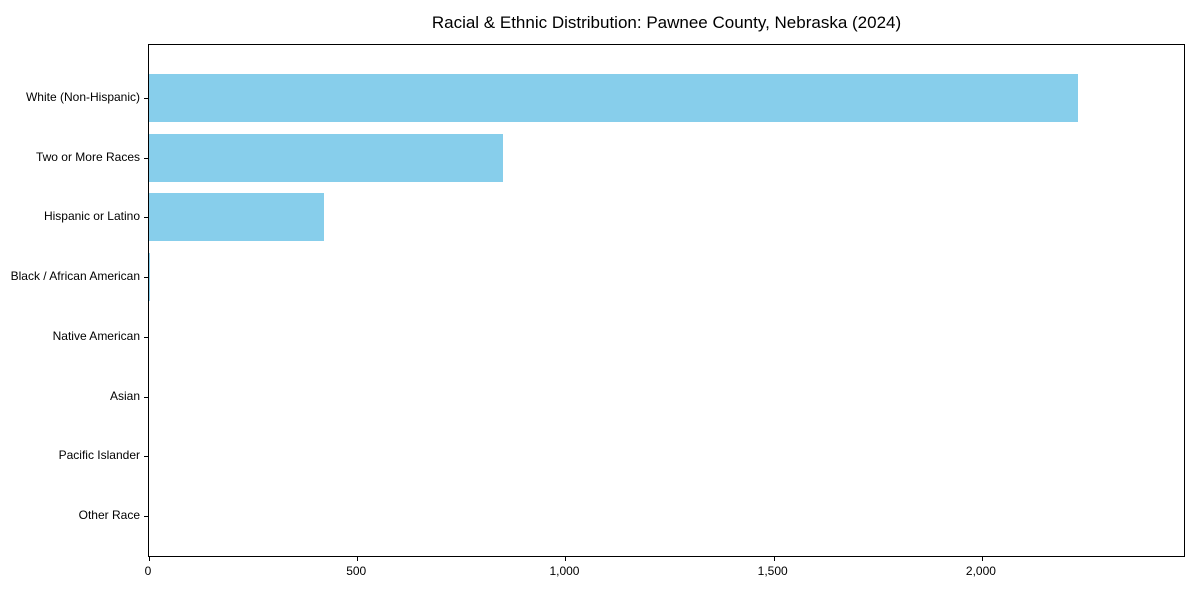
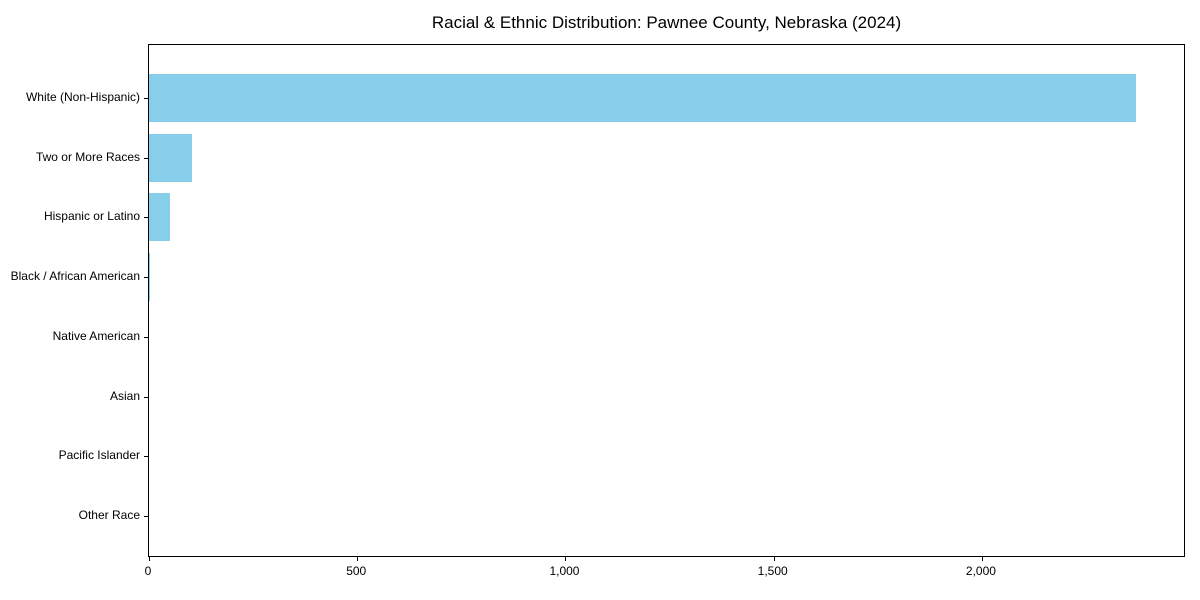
White (Non-Hispanic): 2230 -> 2370
Two or More Races: 850 -> 100
Hispanic or Latino: 420 -> 50
